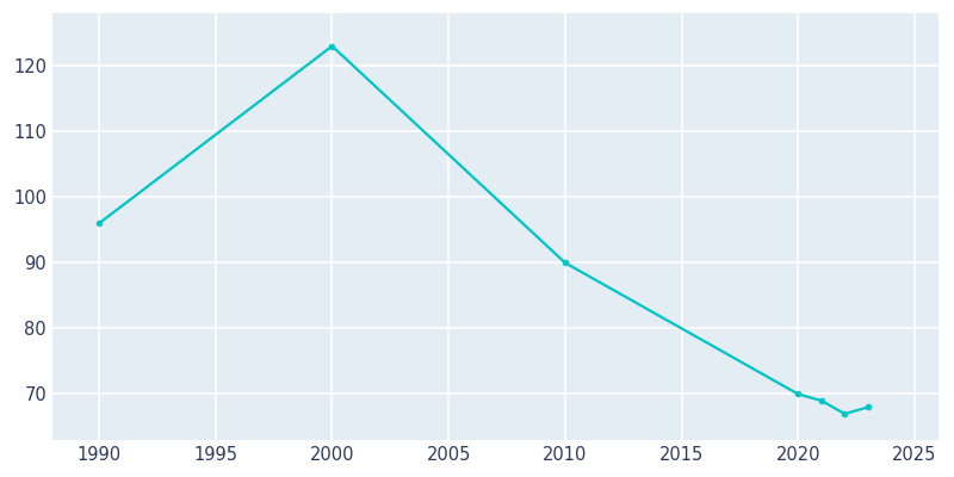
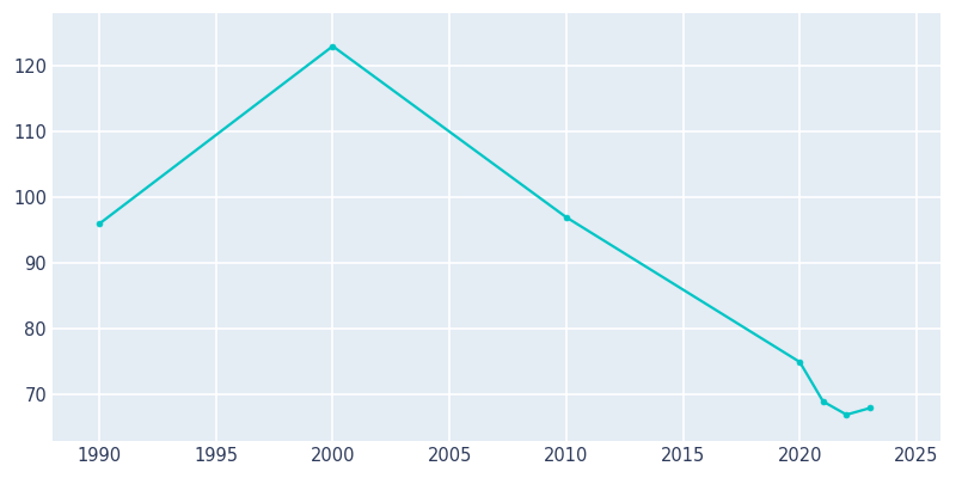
2010: 90 -> 97
2020: 70 -> 75
